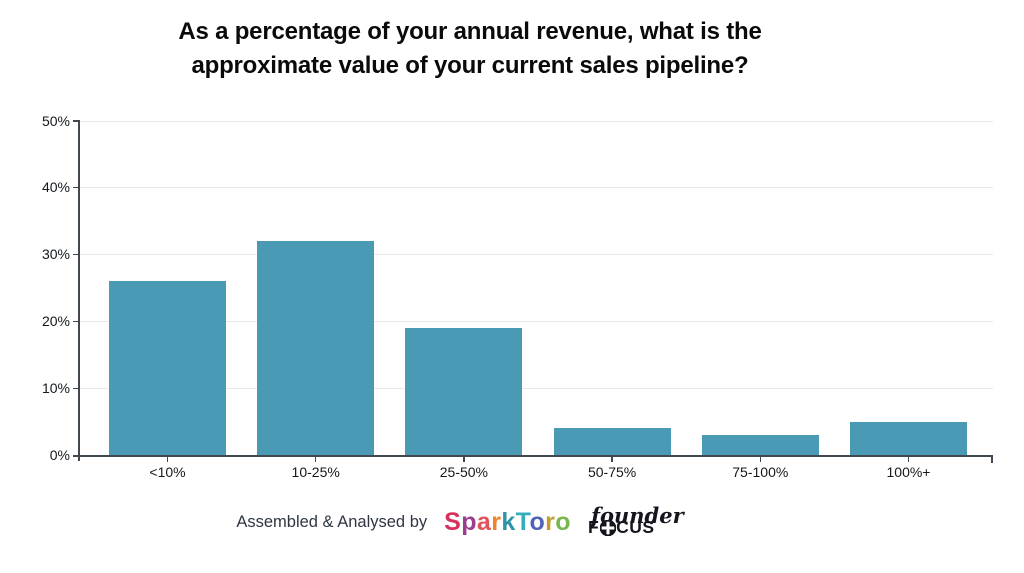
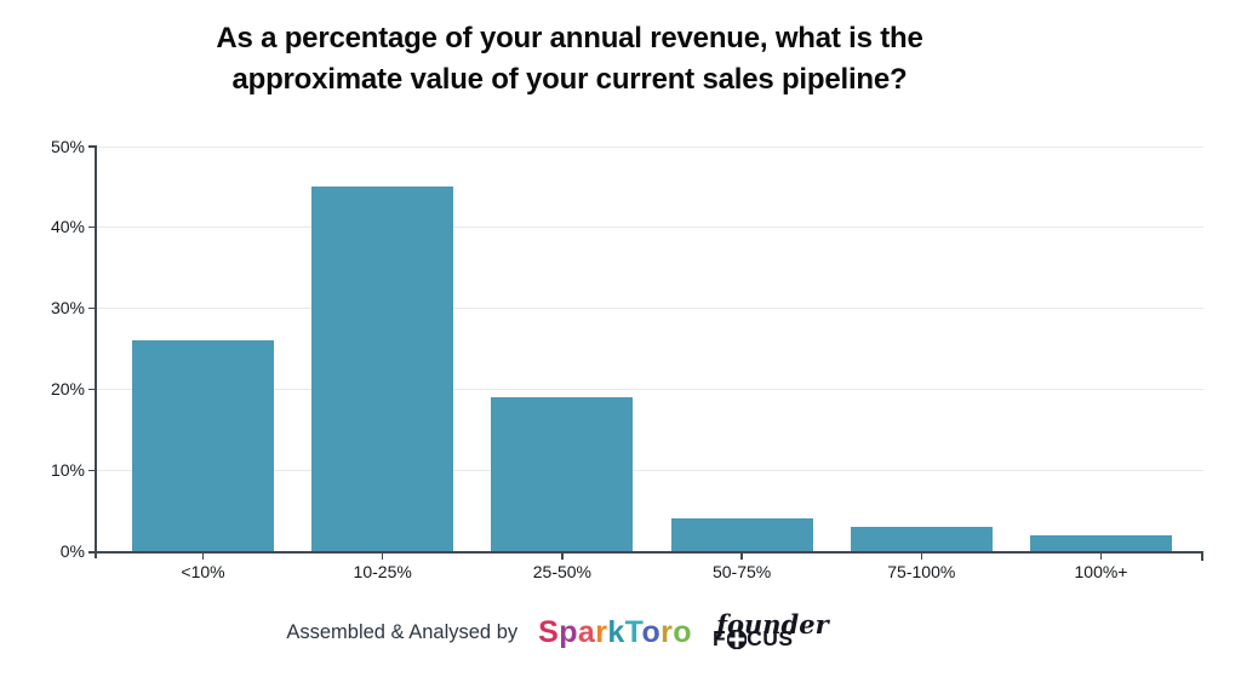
10-25%: 32% -> 45%
100%+: 5% -> 2%
